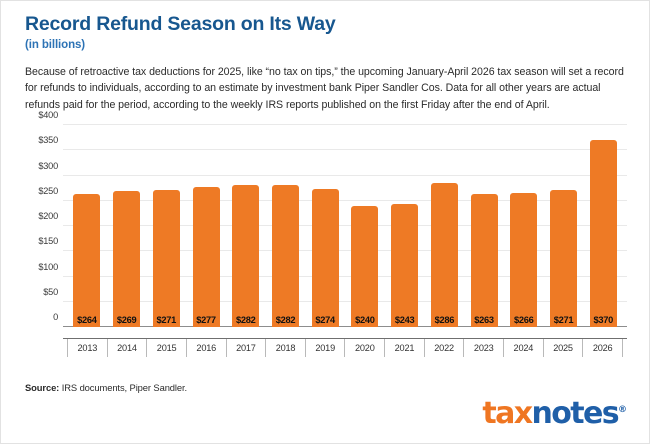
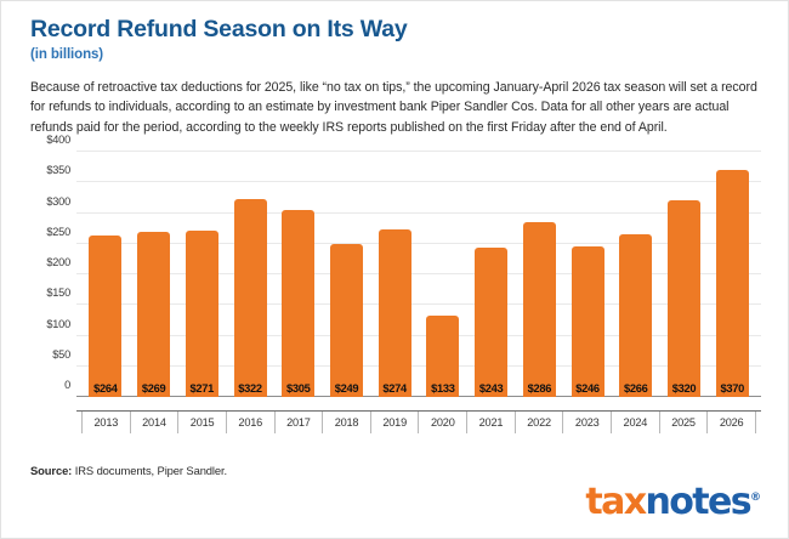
2016: $277 -> $322
2017: $282 -> $305
2018: $282 -> $249
2020: $240 -> $133
2023: $263 -> $246
2025: $271 -> $320
